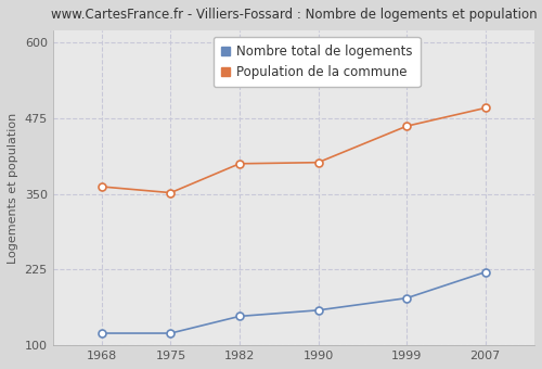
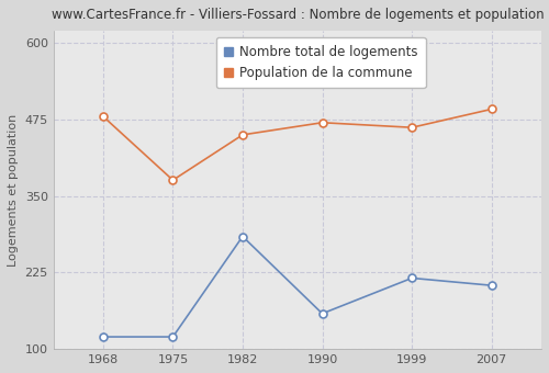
Population de la commune/1968: 362 -> 480
Population de la commune/1975: 352 -> 376
Nombre total de logements/1982: 148 -> 284
Population de la commune/1982: 400 -> 450
Population de la commune/1990: 402 -> 470
Nombre total de logements/1999: 178 -> 216
Nombre total de logements/2007: 221 -> 204
